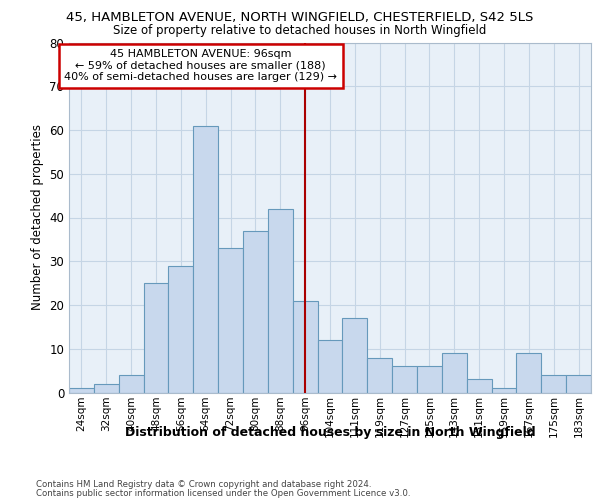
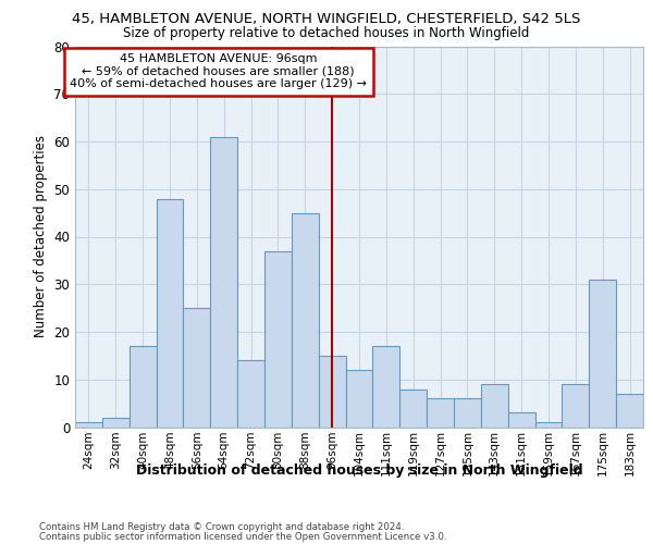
40sqm: 4 -> 17
48sqm: 25 -> 48
56sqm: 29 -> 25
72sqm: 33 -> 14
88sqm: 42 -> 45
96sqm: 21 -> 15
175sqm: 4 -> 31
183sqm: 4 -> 7
